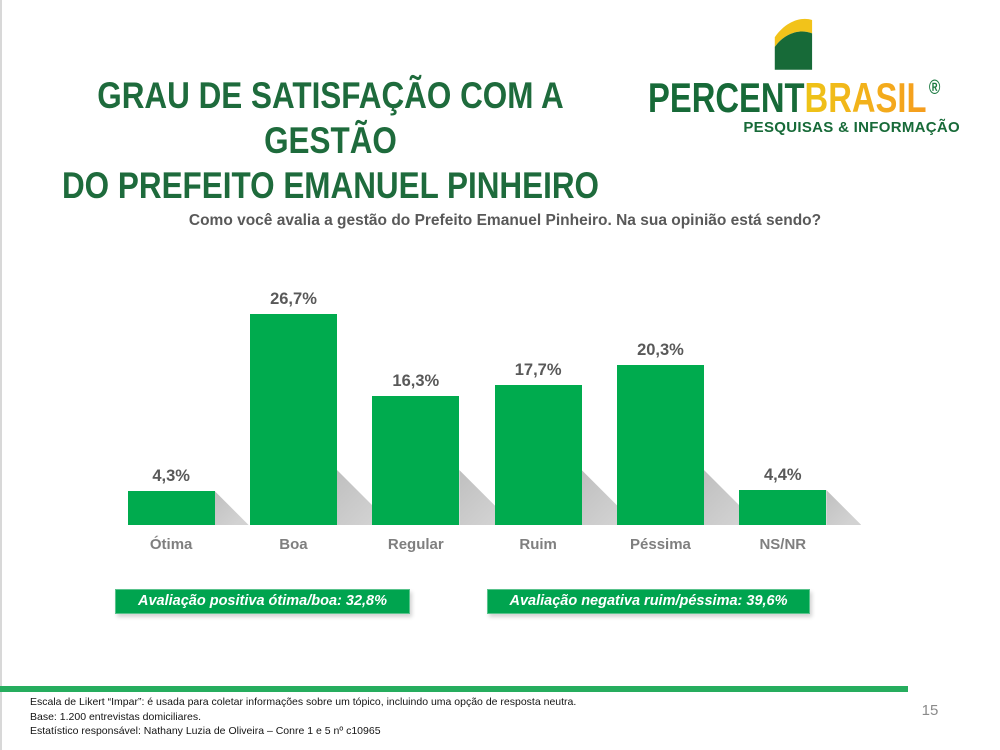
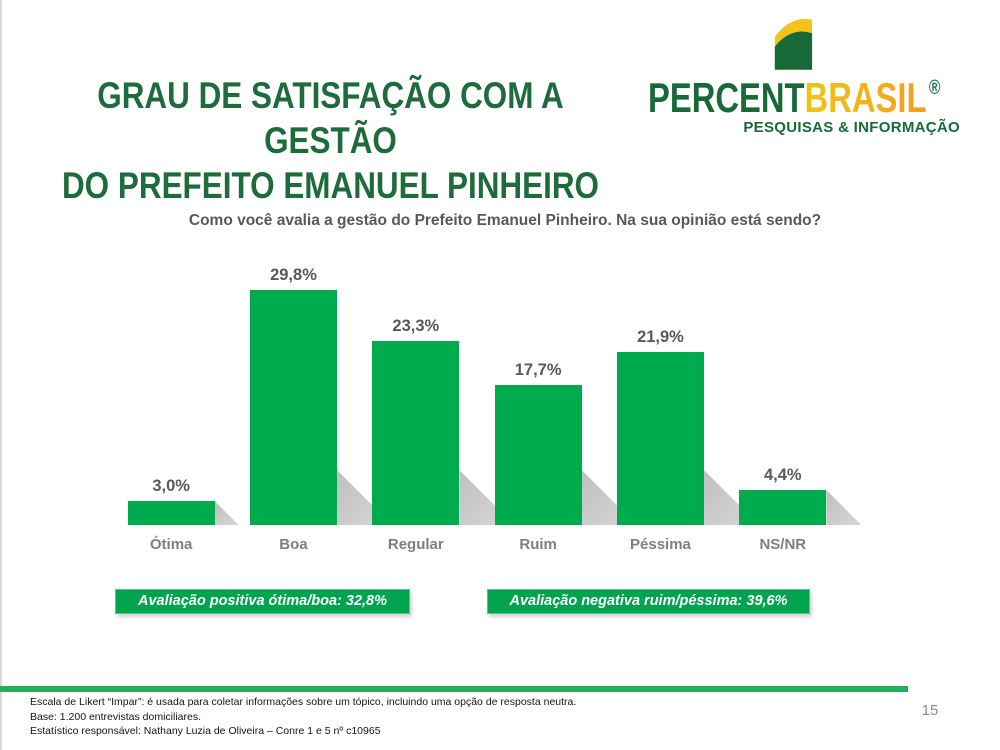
Ótima: 4,3% -> 3,0%
Boa: 26,7% -> 29,8%
Regular: 16,3% -> 23,3%
Péssima: 20,3% -> 21,9%
